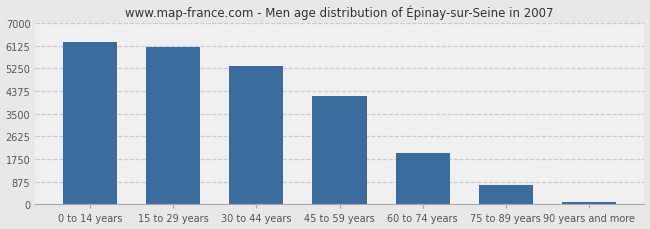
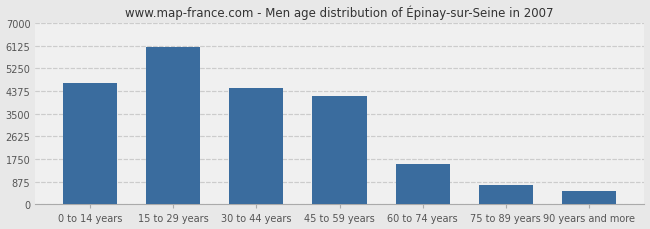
0 to 14 years: 6280 -> 4700
30 to 44 years: 5350 -> 4500
60 to 74 years: 2000 -> 1550
90 years and more: 80 -> 500
